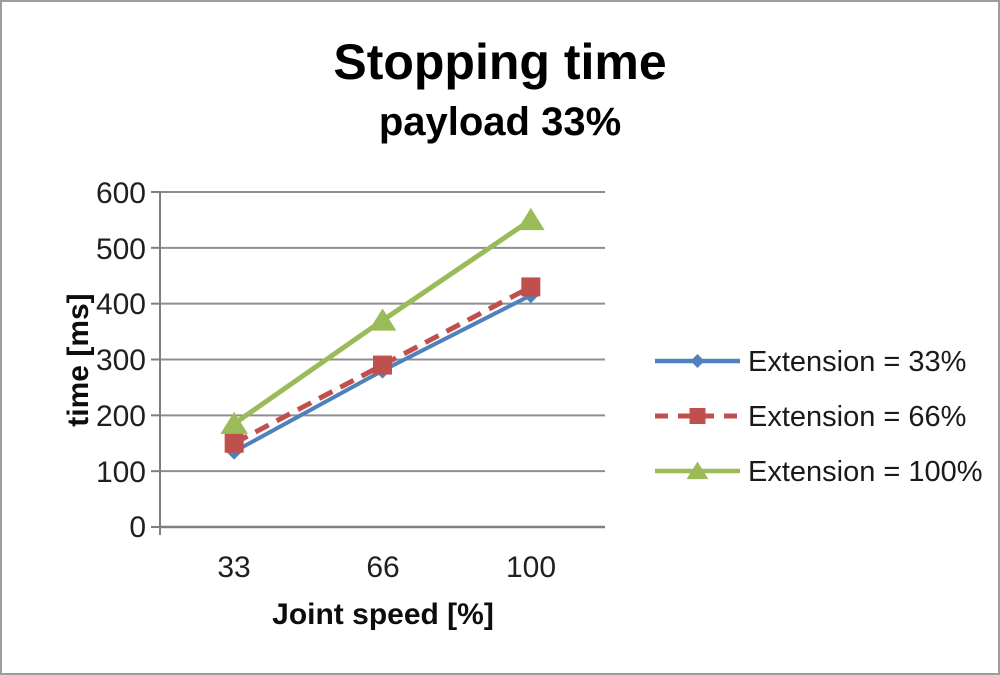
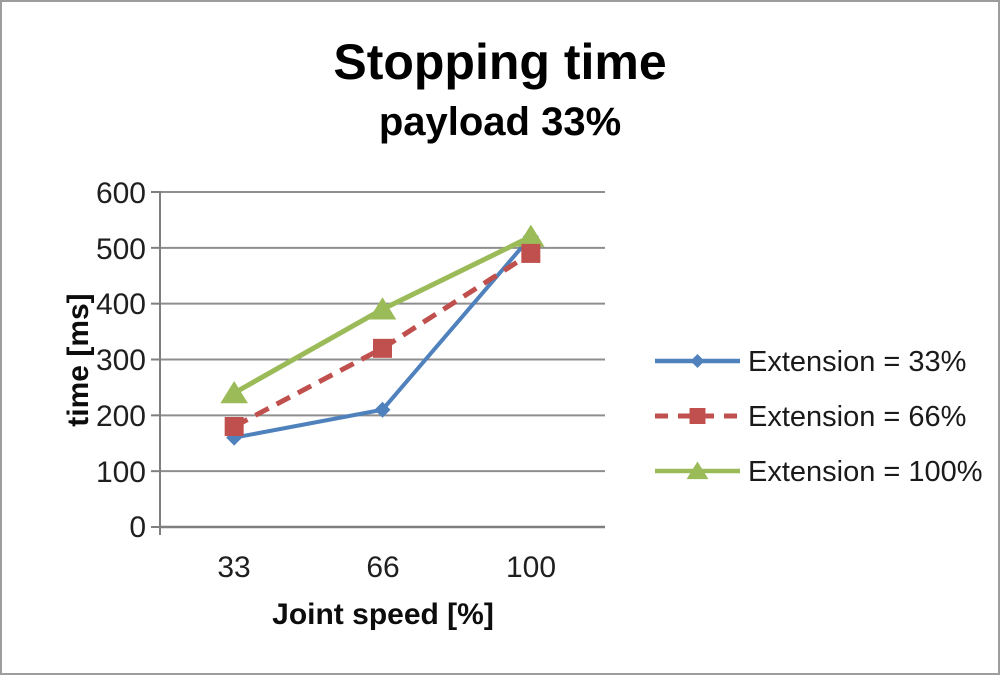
Extension = 33%/33: 140 -> 160
Extension = 66%/33: 150 -> 180
Extension = 100%/33: 180 -> 240
Extension = 33%/66: 280 -> 210
Extension = 66%/66: 290 -> 320
Extension = 100%/66: 370 -> 390
Extension = 33%/100: 420 -> 520
Extension = 66%/100: 430 -> 490
Extension = 100%/100: 550 -> 520
